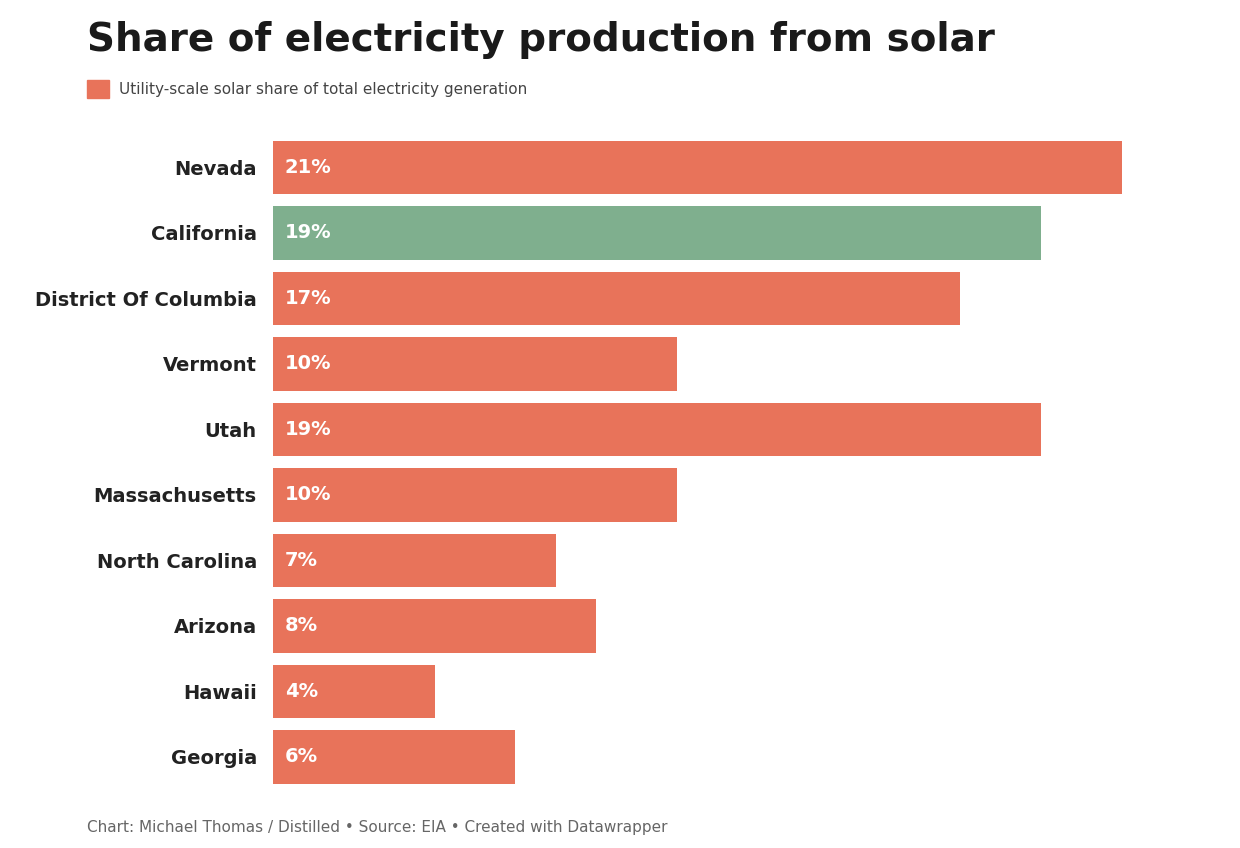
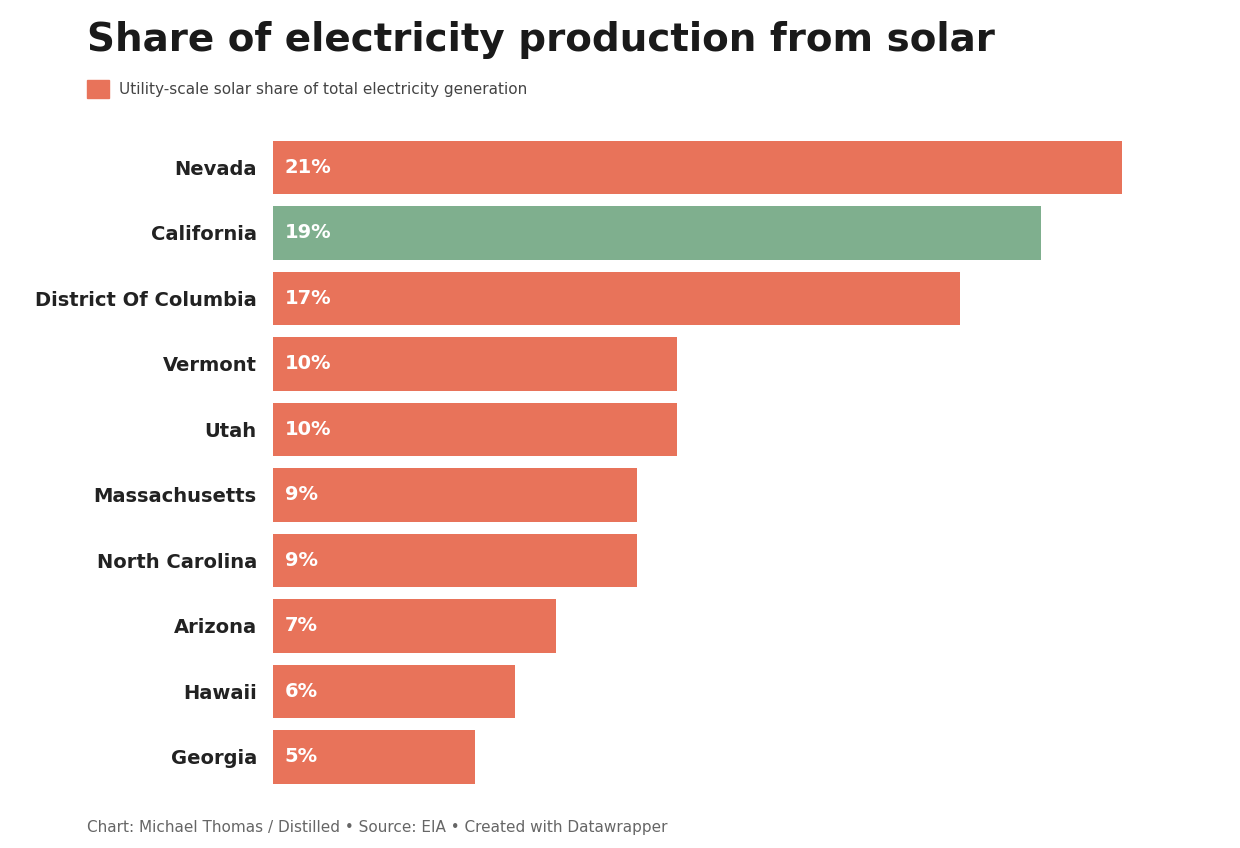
Utah: 19% -> 10%
Massachusetts: 10% -> 9%
North Carolina: 7% -> 9%
Arizona: 8% -> 7%
Hawaii: 4% -> 6%
Georgia: 6% -> 5%
